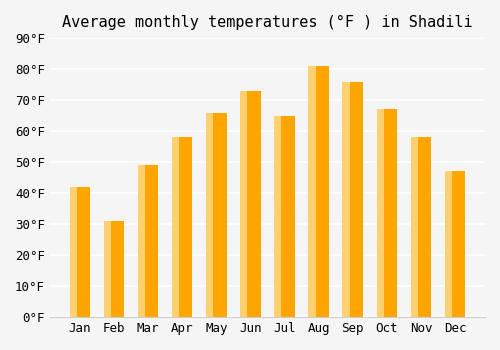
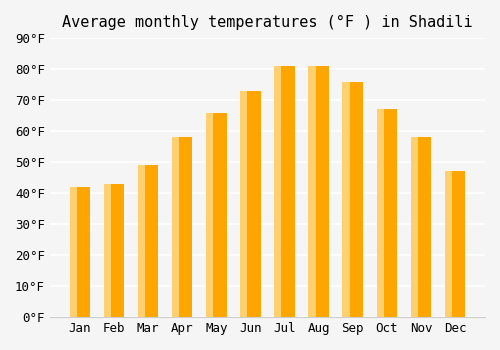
Feb: 31°F -> 43°F
Jul: 65°F -> 81°F
